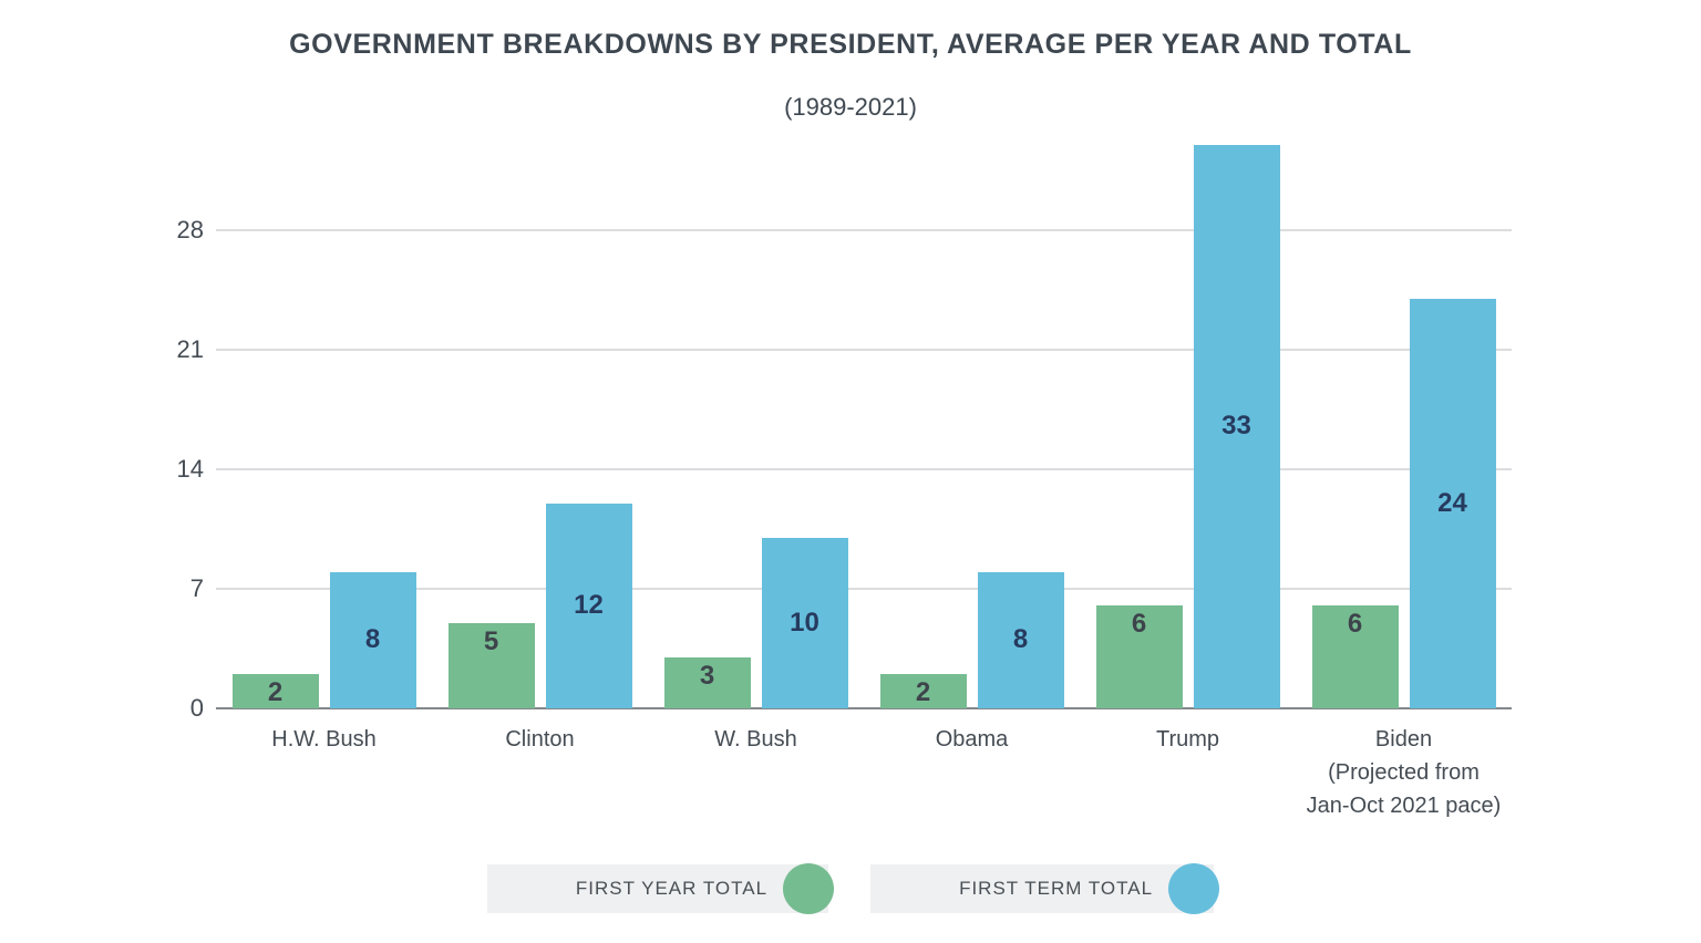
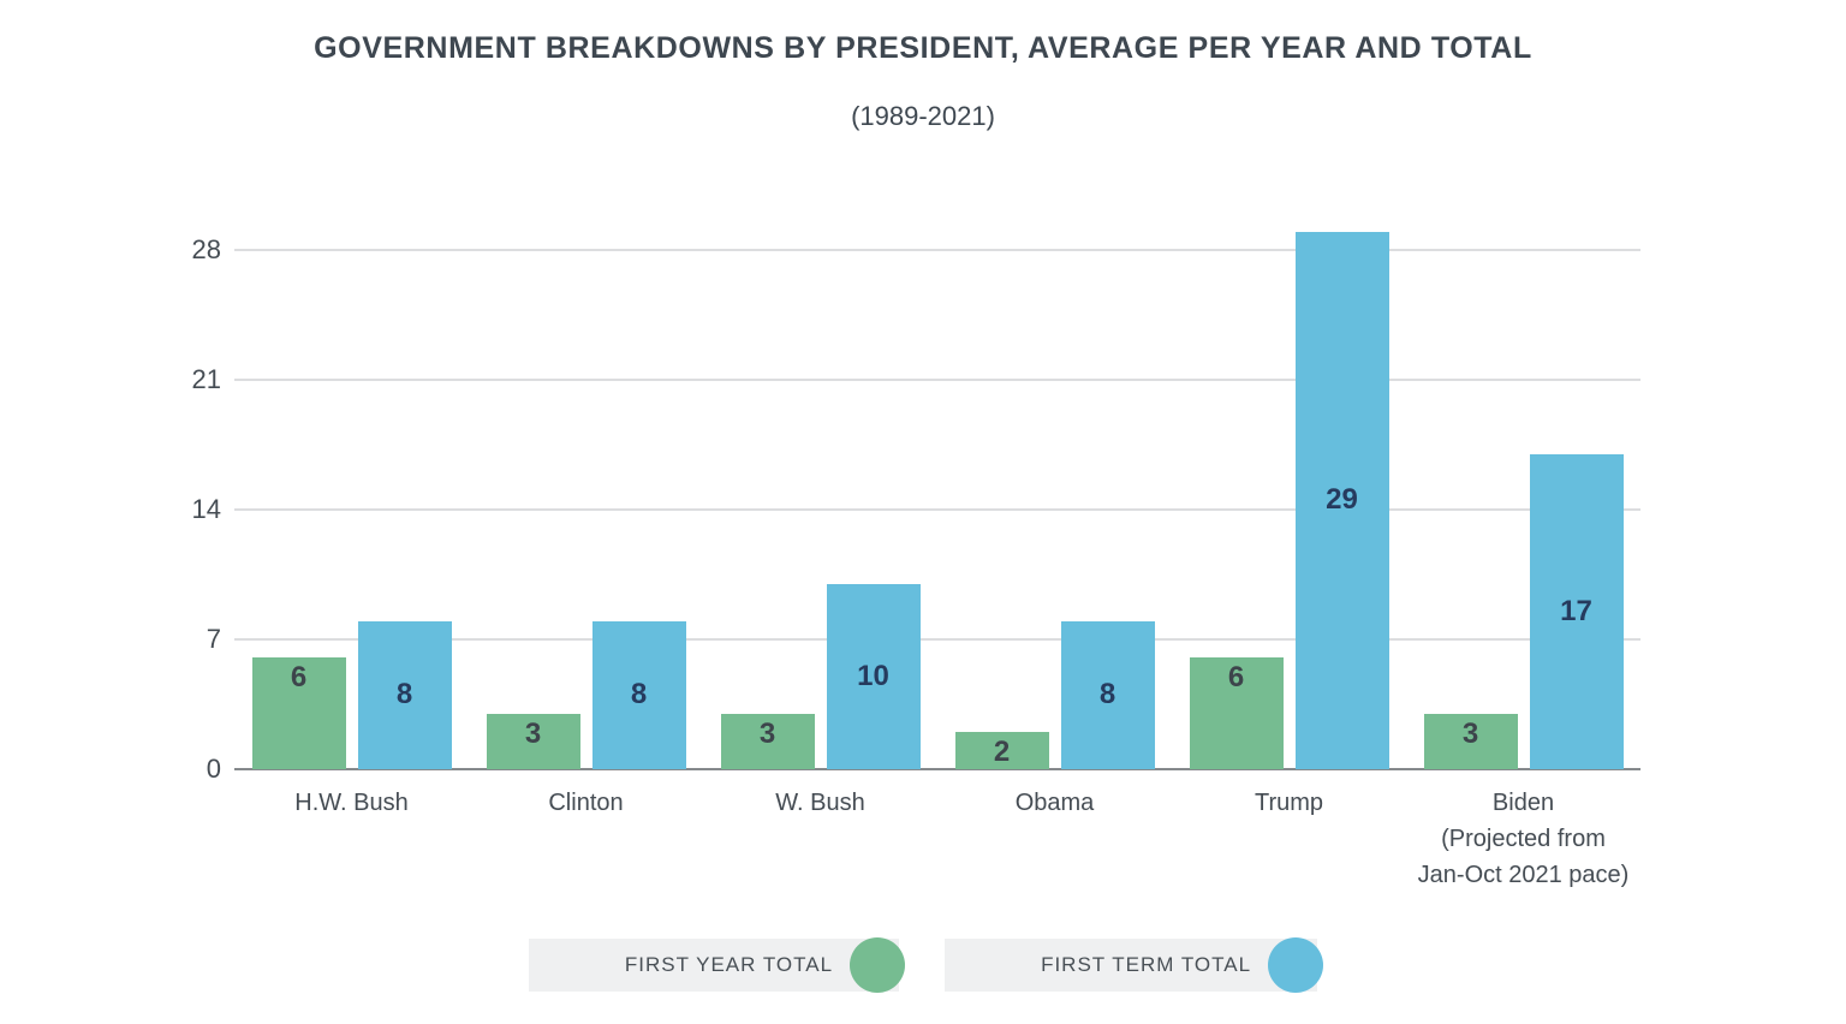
FIRST YEAR TOTAL/H.W. Bush: 2 -> 6
FIRST YEAR TOTAL/Clinton: 5 -> 3
FIRST TERM TOTAL/Clinton: 12 -> 8
FIRST TERM TOTAL/Trump: 33 -> 29
FIRST YEAR TOTAL/Biden (Projected from Jan-Oct 2021 pace): 6 -> 3
FIRST TERM TOTAL/Biden (Projected from Jan-Oct 2021 pace): 24 -> 17
